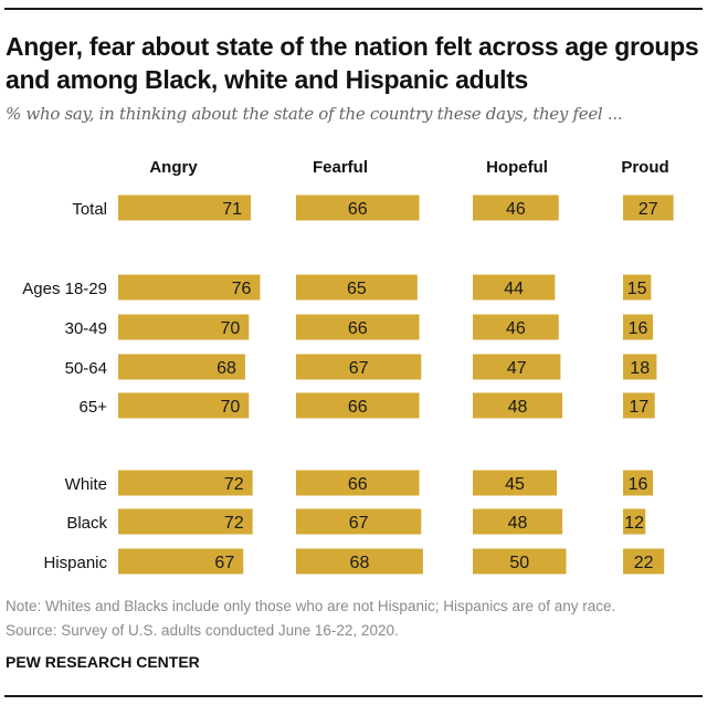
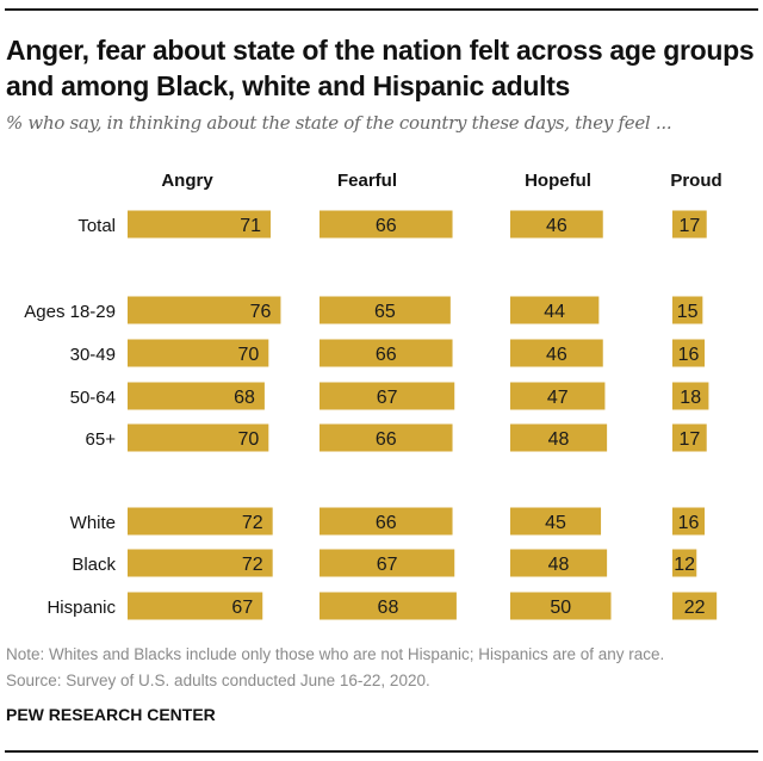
Proud/Total: 27 -> 17
